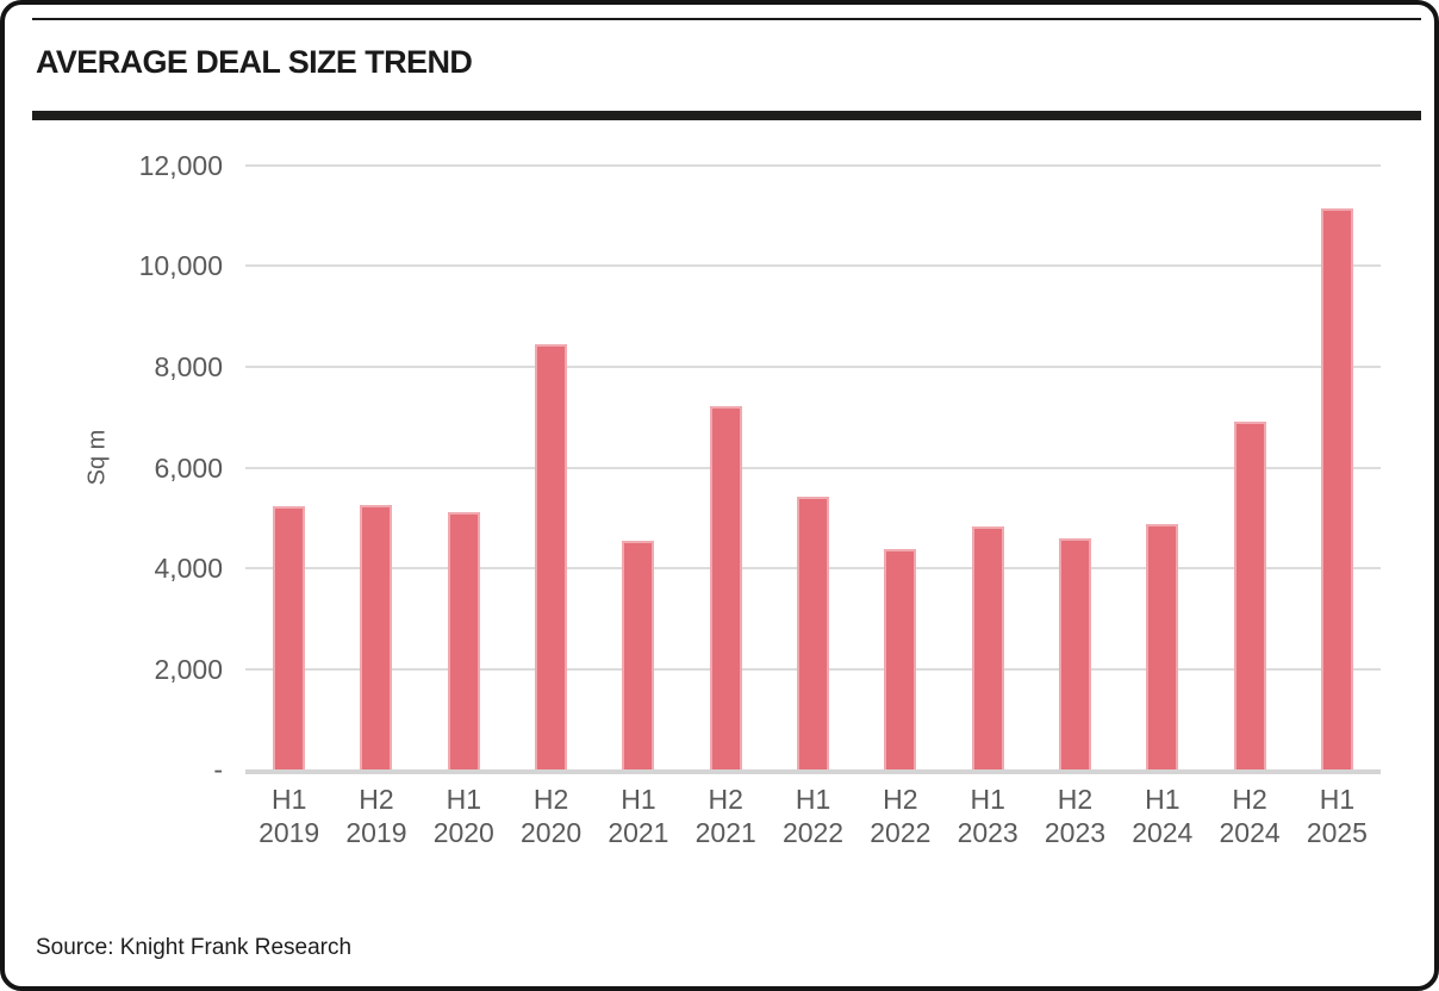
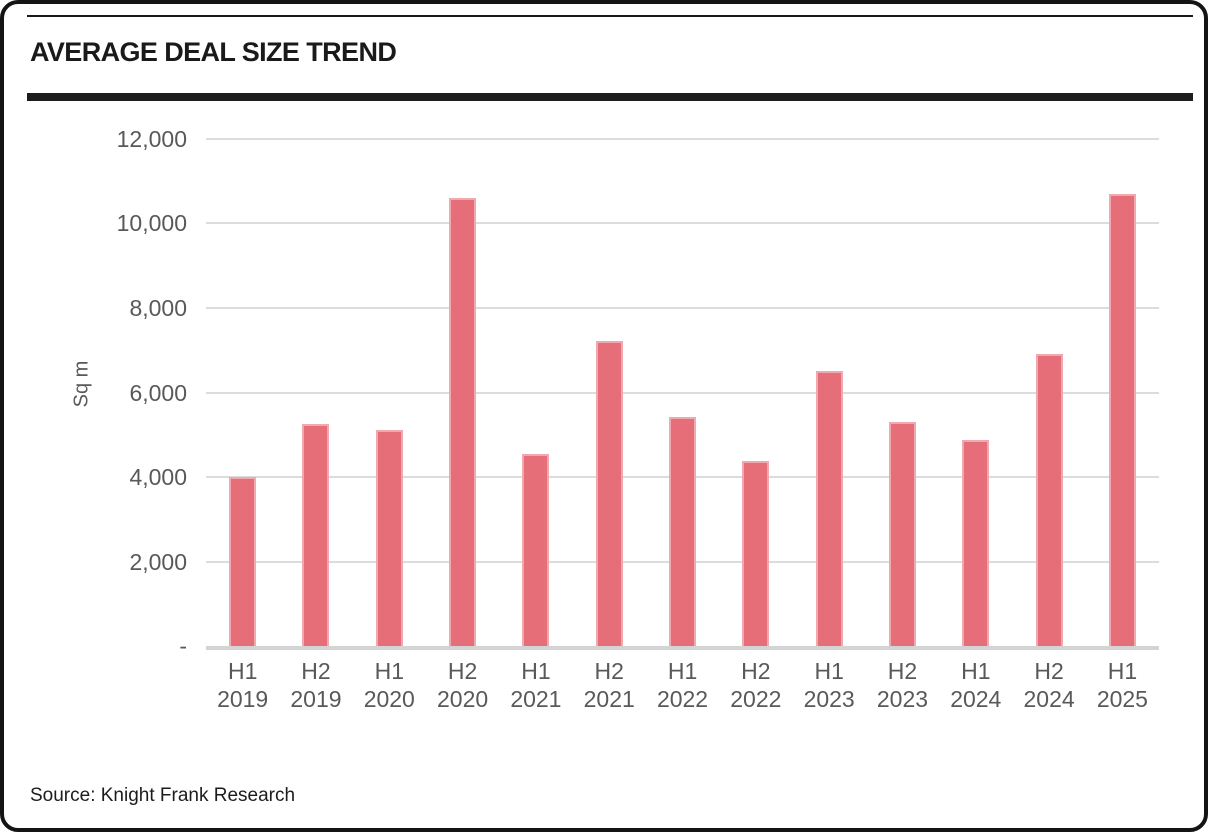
H1 2019: 5200 -> 4000
H2 2020: 8400 -> 10600
H1 2023: 4800 -> 6500
H2 2023: 4600 -> 5300
H1 2025: 11200 -> 10700
